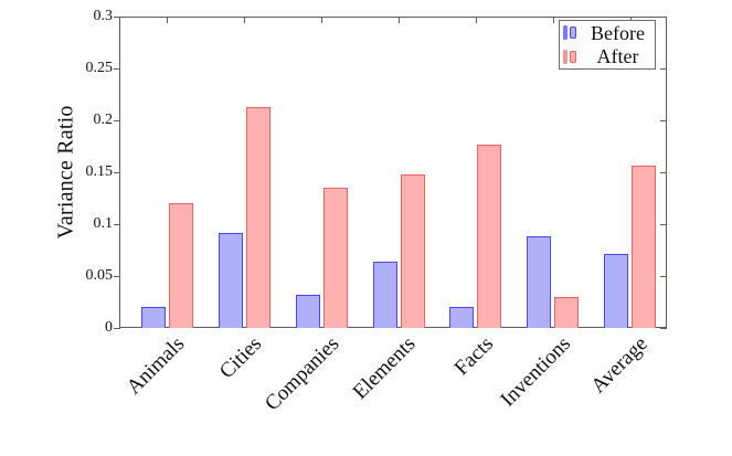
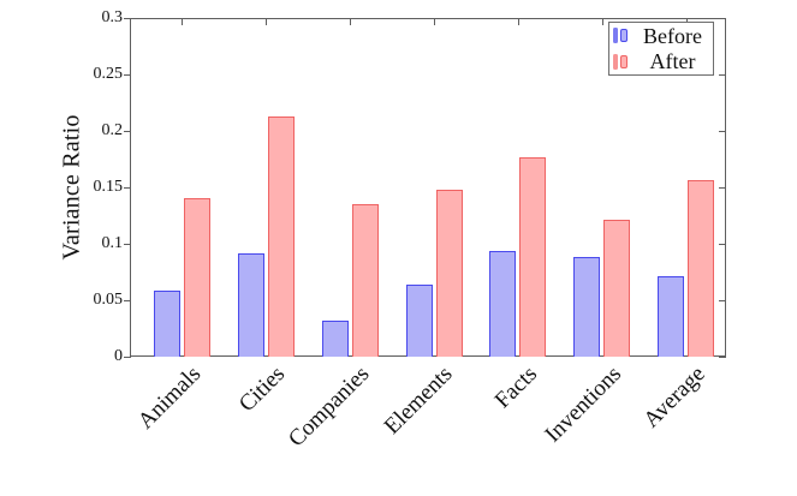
Before/Animals: 0.02 -> 0.06
After/Animals: 0.12 -> 0.14
Before/Facts: 0.02 -> 0.09
After/Inventions: 0.03 -> 0.12
